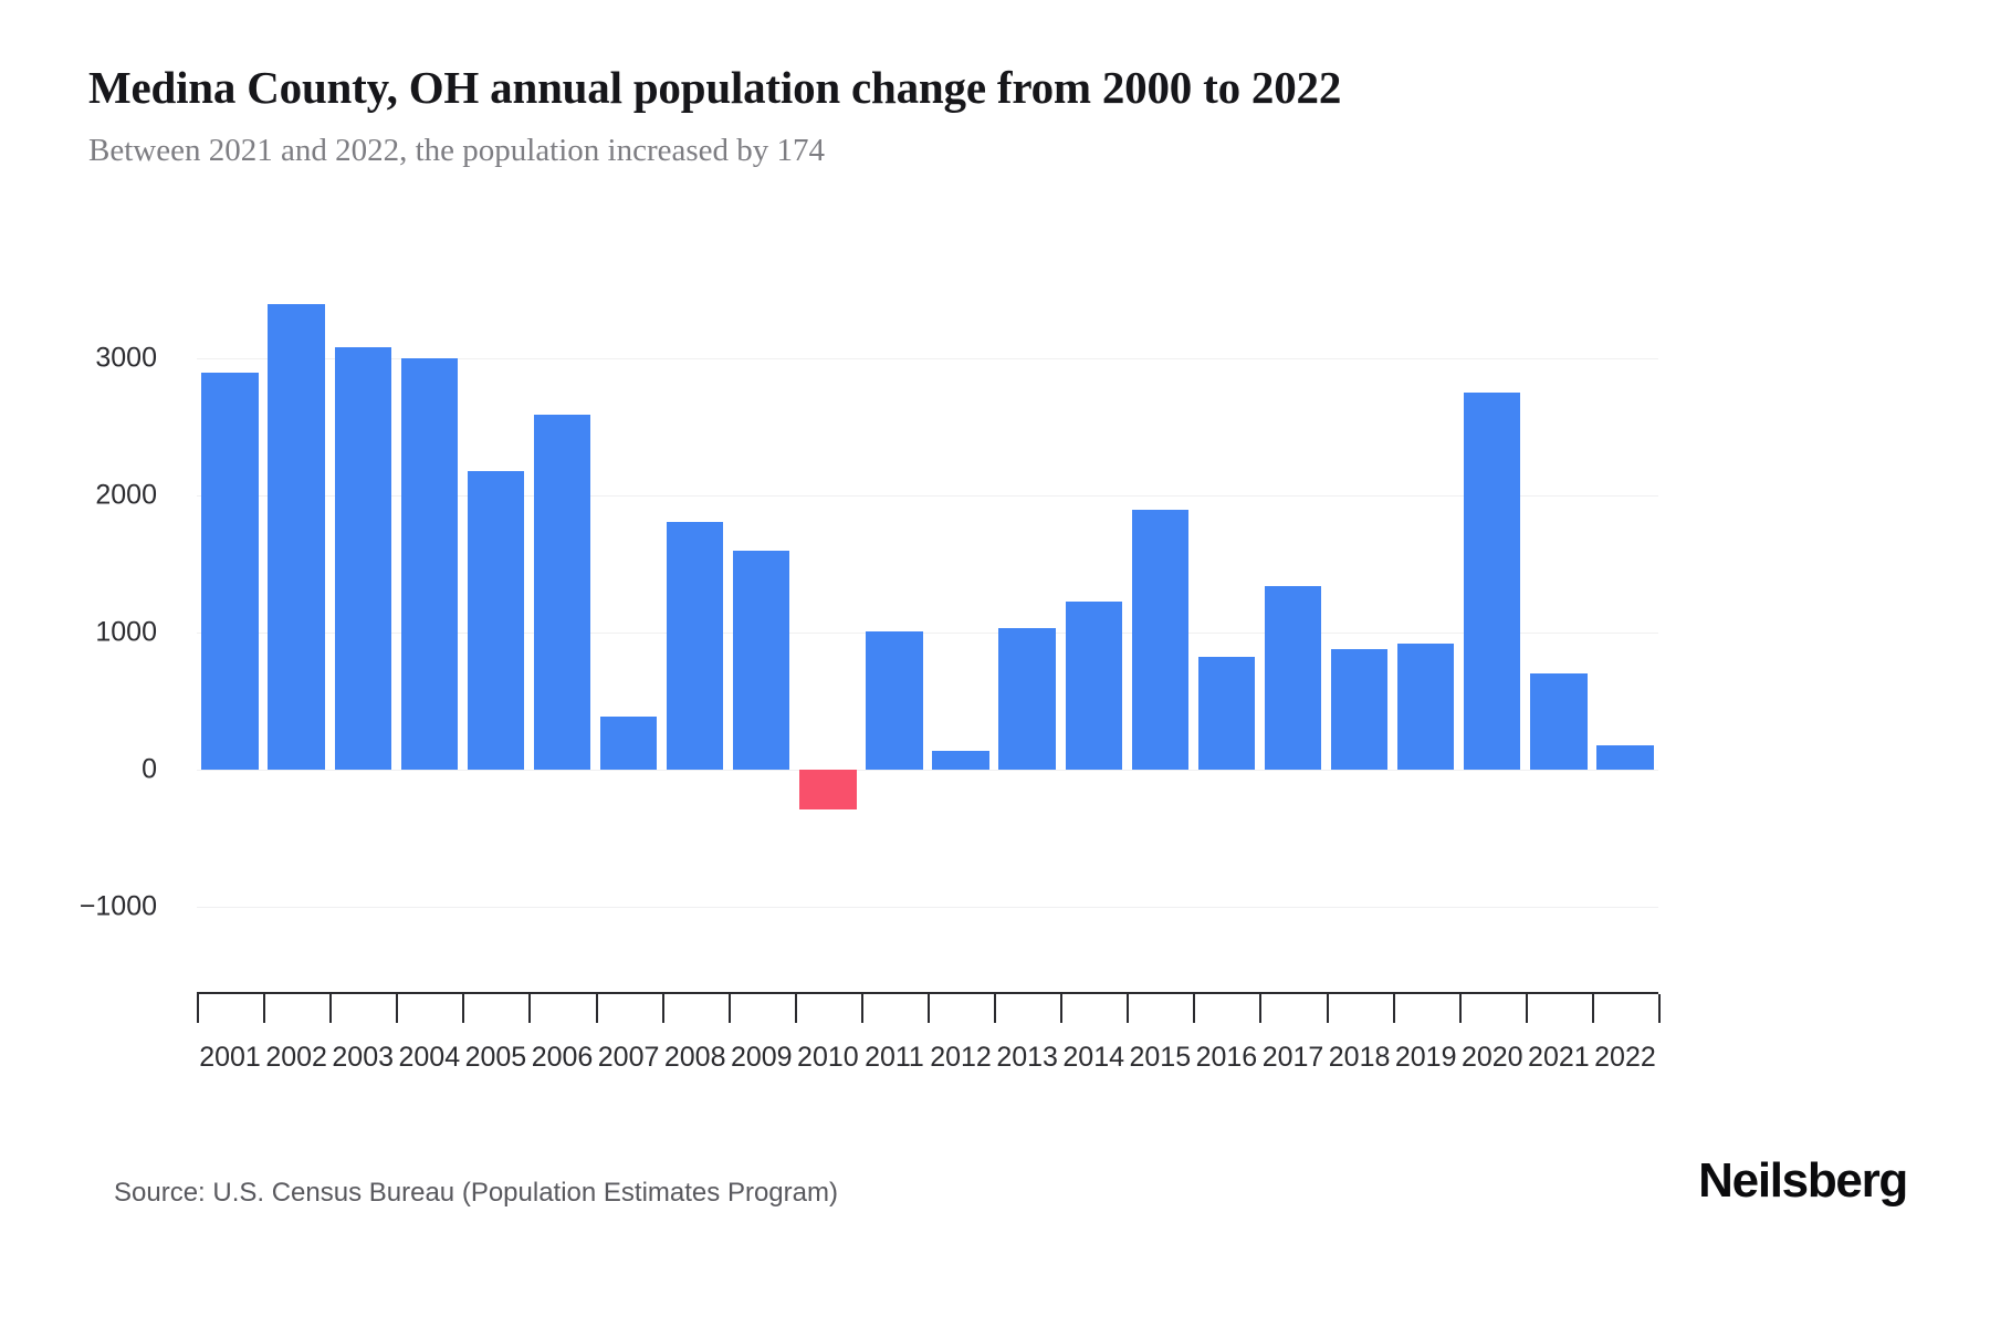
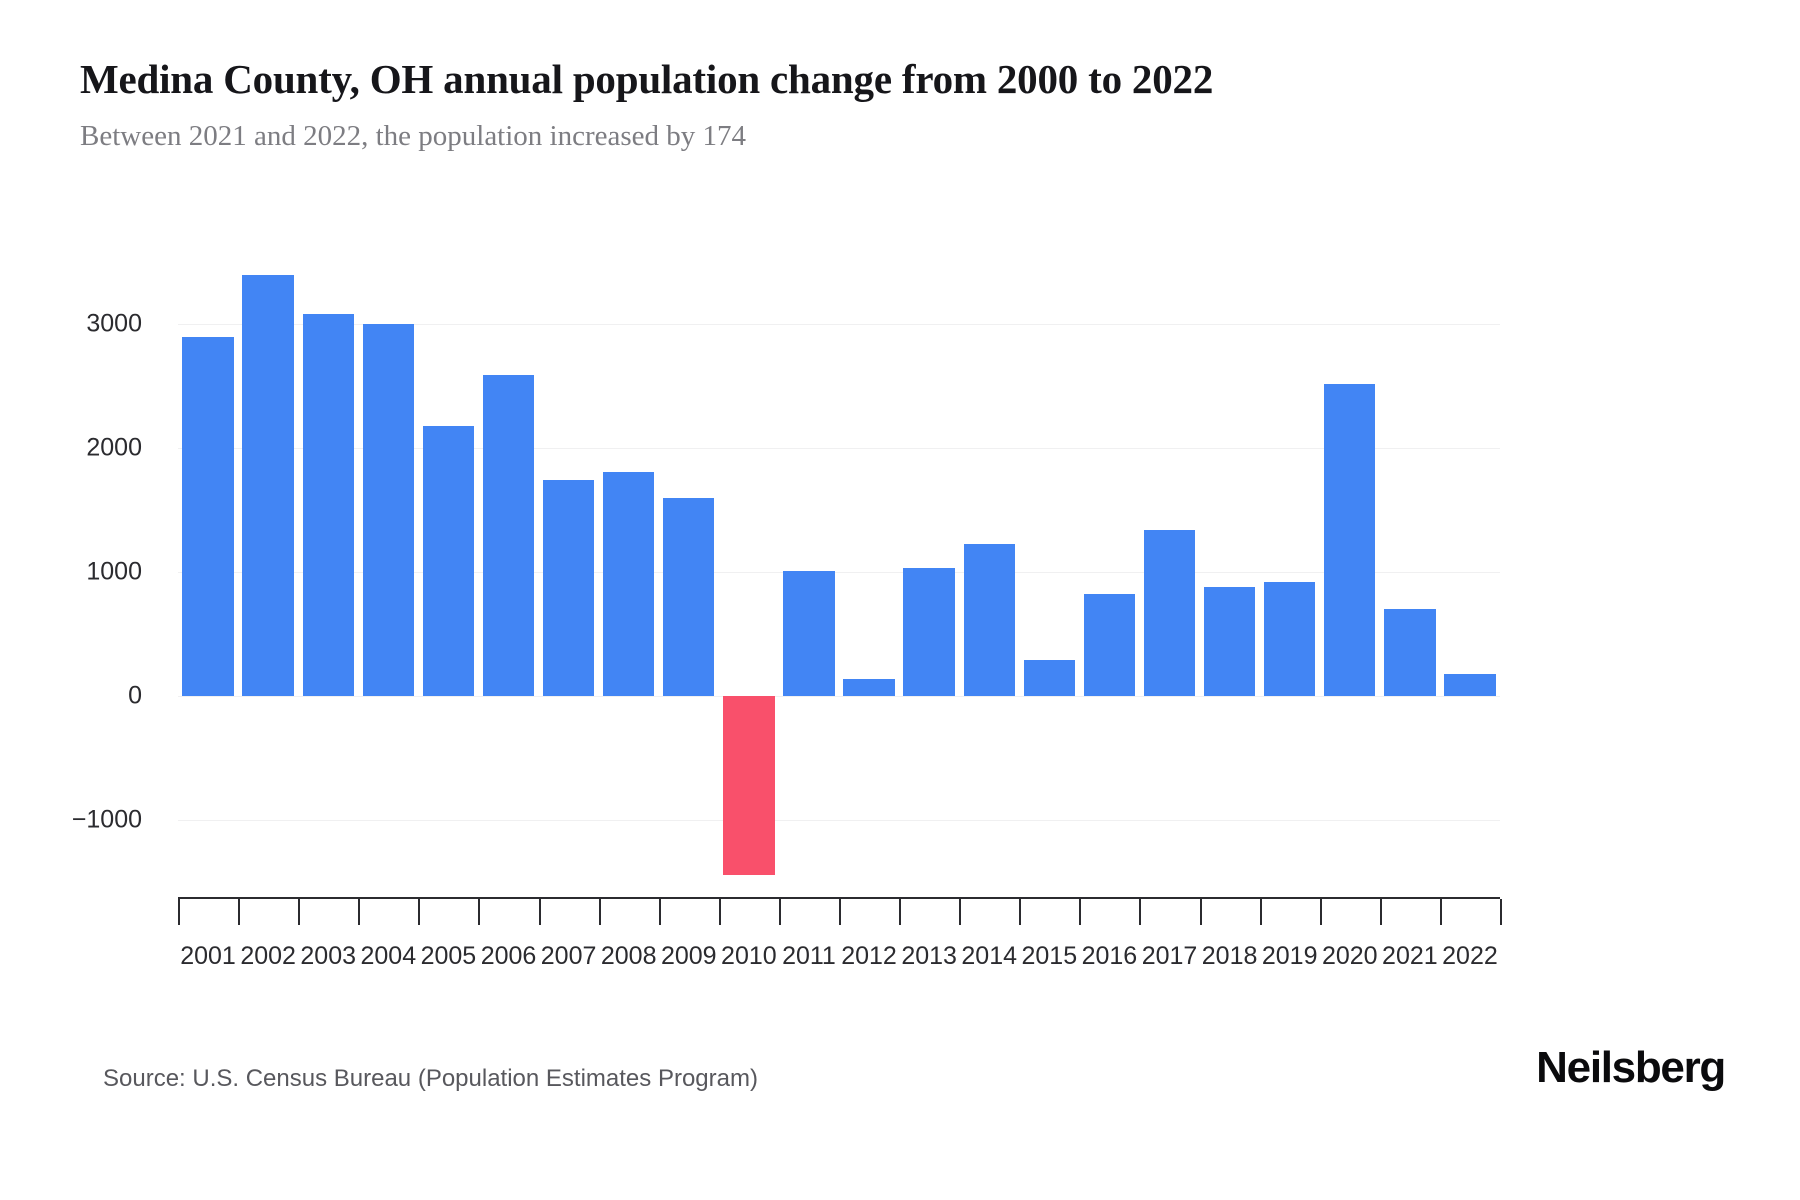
2007: 390 -> 1740
2010: -290 -> -1450
2015: 1900 -> 290
2020: 2750 -> 2520
